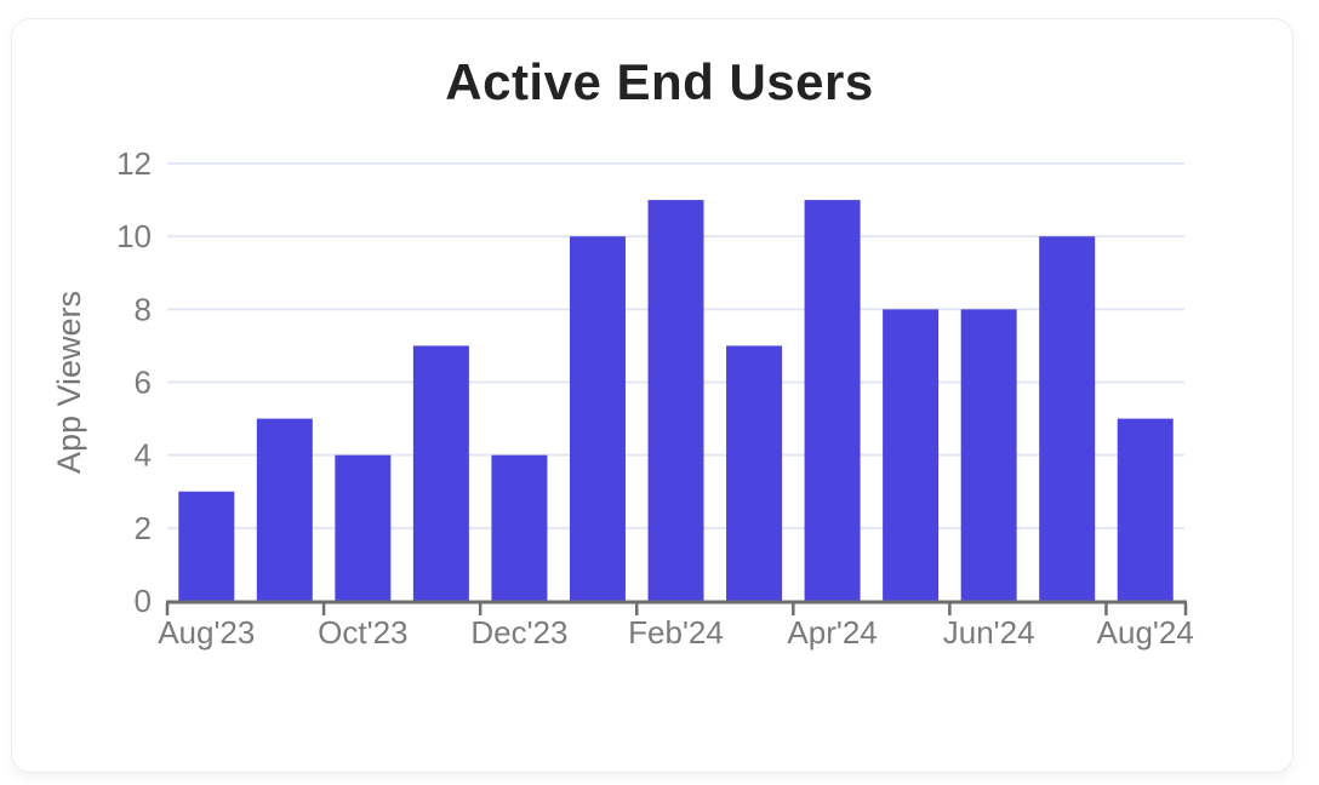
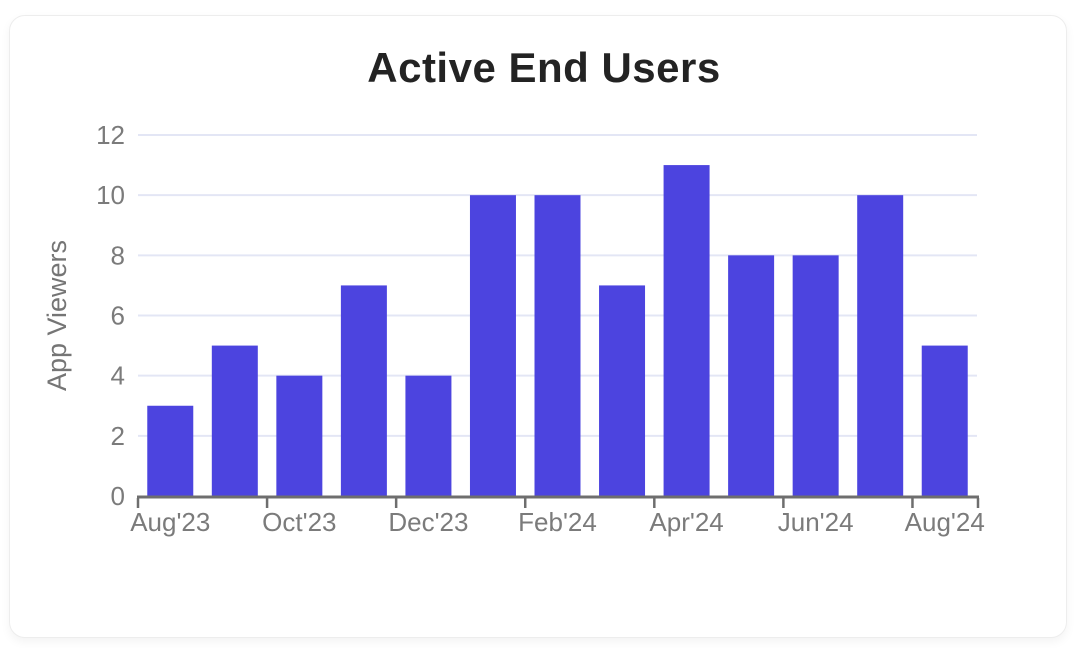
Feb'24: 11 -> 10
